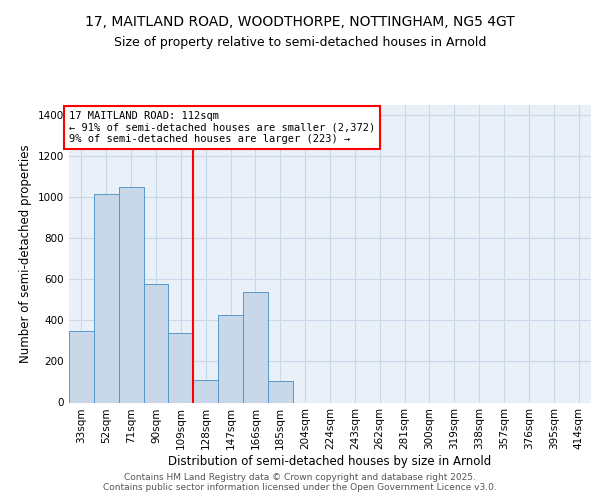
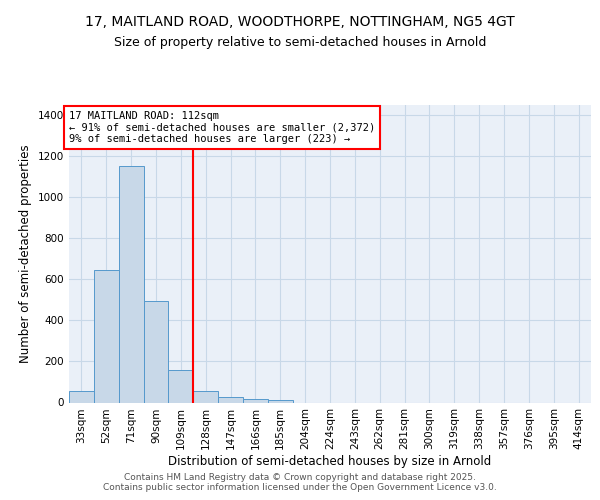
33sqm: 350 -> 57
52sqm: 1015 -> 645
71sqm: 1050 -> 1155
90sqm: 580 -> 497
109sqm: 340 -> 160
128sqm: 110 -> 57
147sqm: 425 -> 28
166sqm: 540 -> 15
185sqm: 105 -> 10
